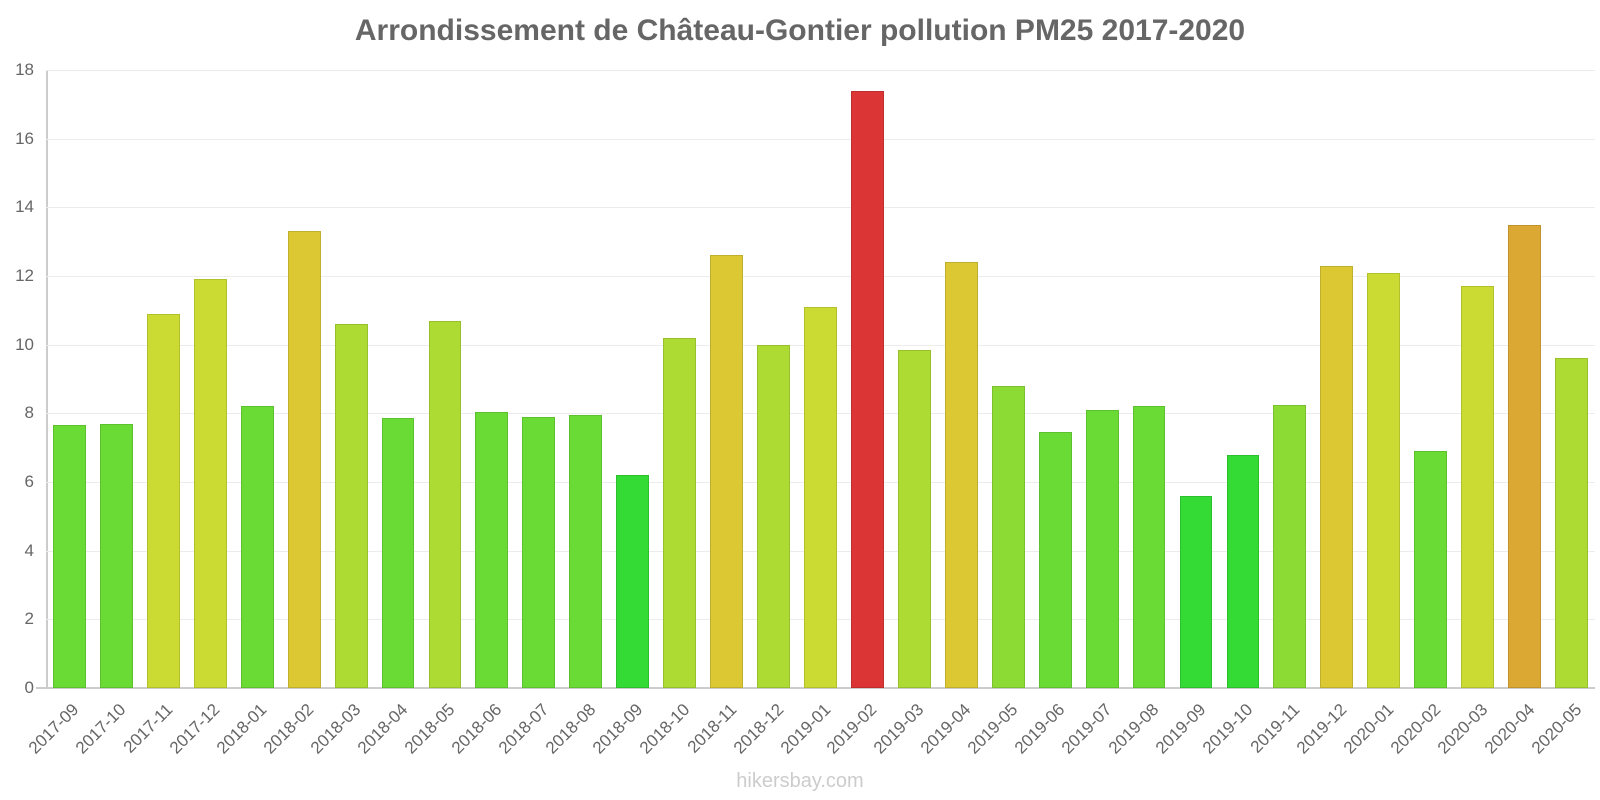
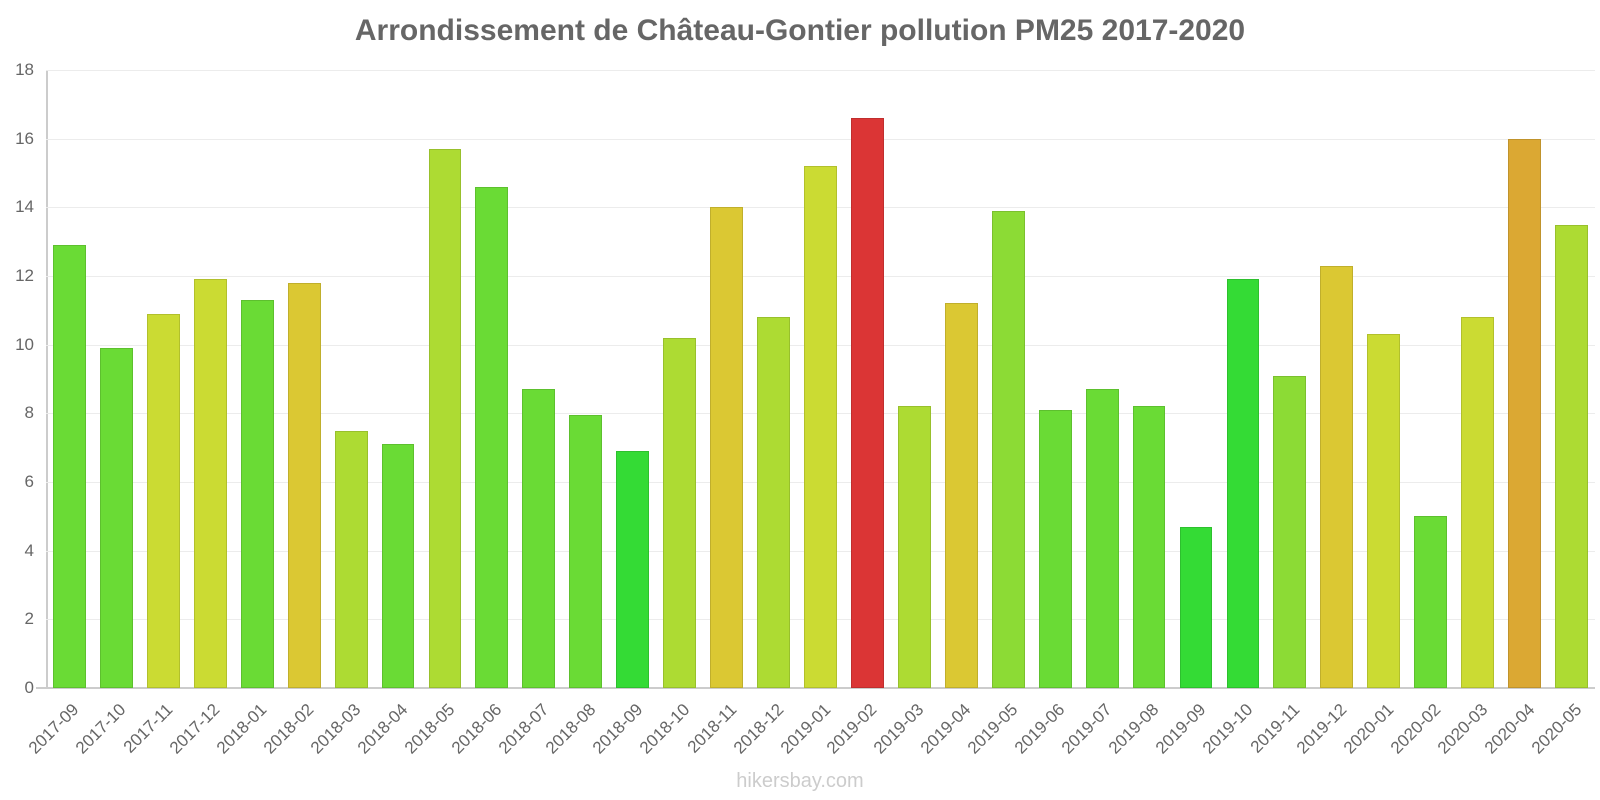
2017-09: 7.7 -> 12.9
2017-10: 7.7 -> 9.9
2018-01: 8.2 -> 11.3
2018-02: 13.3 -> 11.8
2018-03: 10.6 -> 7.5
2018-04: 7.8 -> 7.1
2018-05: 10.7 -> 15.7
2018-06: 8.1 -> 14.6
2018-07: 7.9 -> 8.7
2018-09: 6.2 -> 6.9
2018-11: 12.6 -> 14.0
2018-12: 10.0 -> 10.8
2019-01: 11.1 -> 15.2
2019-02: 17.4 -> 16.6
2019-03: 9.8 -> 8.2
2019-04: 12.4 -> 11.2
2019-05: 8.8 -> 13.9
2019-06: 7.5 -> 8.1
2019-07: 8.1 -> 8.7
2019-09: 5.6 -> 4.7
2019-10: 6.8 -> 11.9
2019-11: 8.2 -> 9.1
2020-01: 12.1 -> 10.3
2020-02: 6.9 -> 5.0
2020-03: 11.7 -> 10.8
2020-04: 13.5 -> 16.0
2020-05: 9.6 -> 13.5
